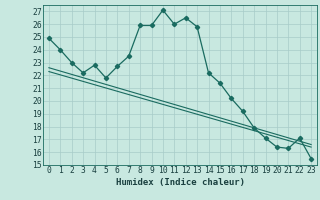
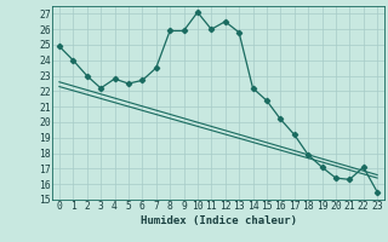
5: 21.8 -> 22.5
